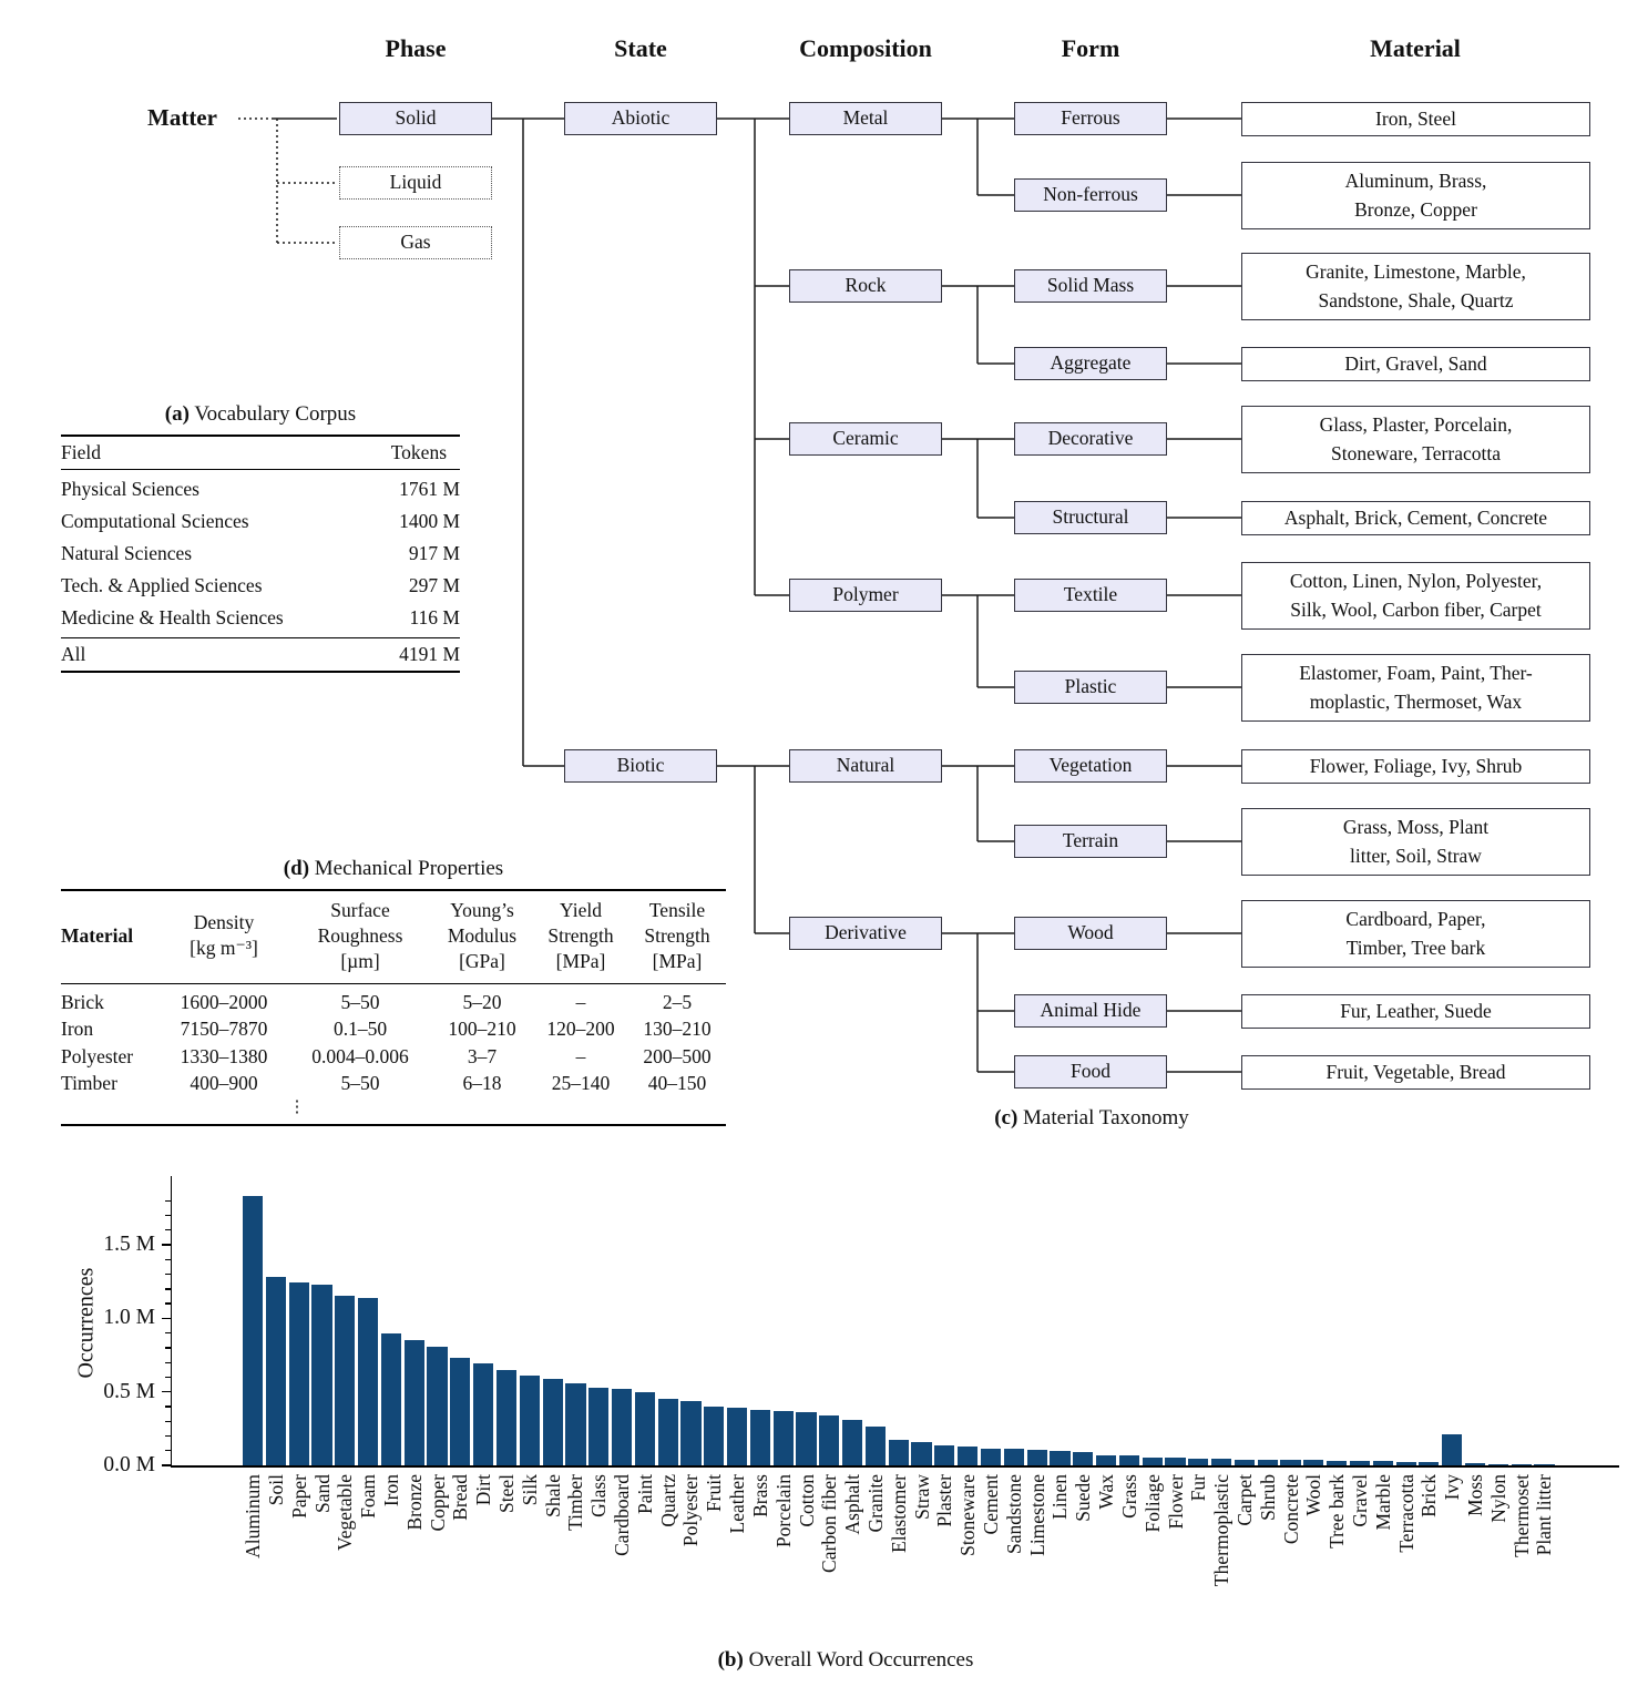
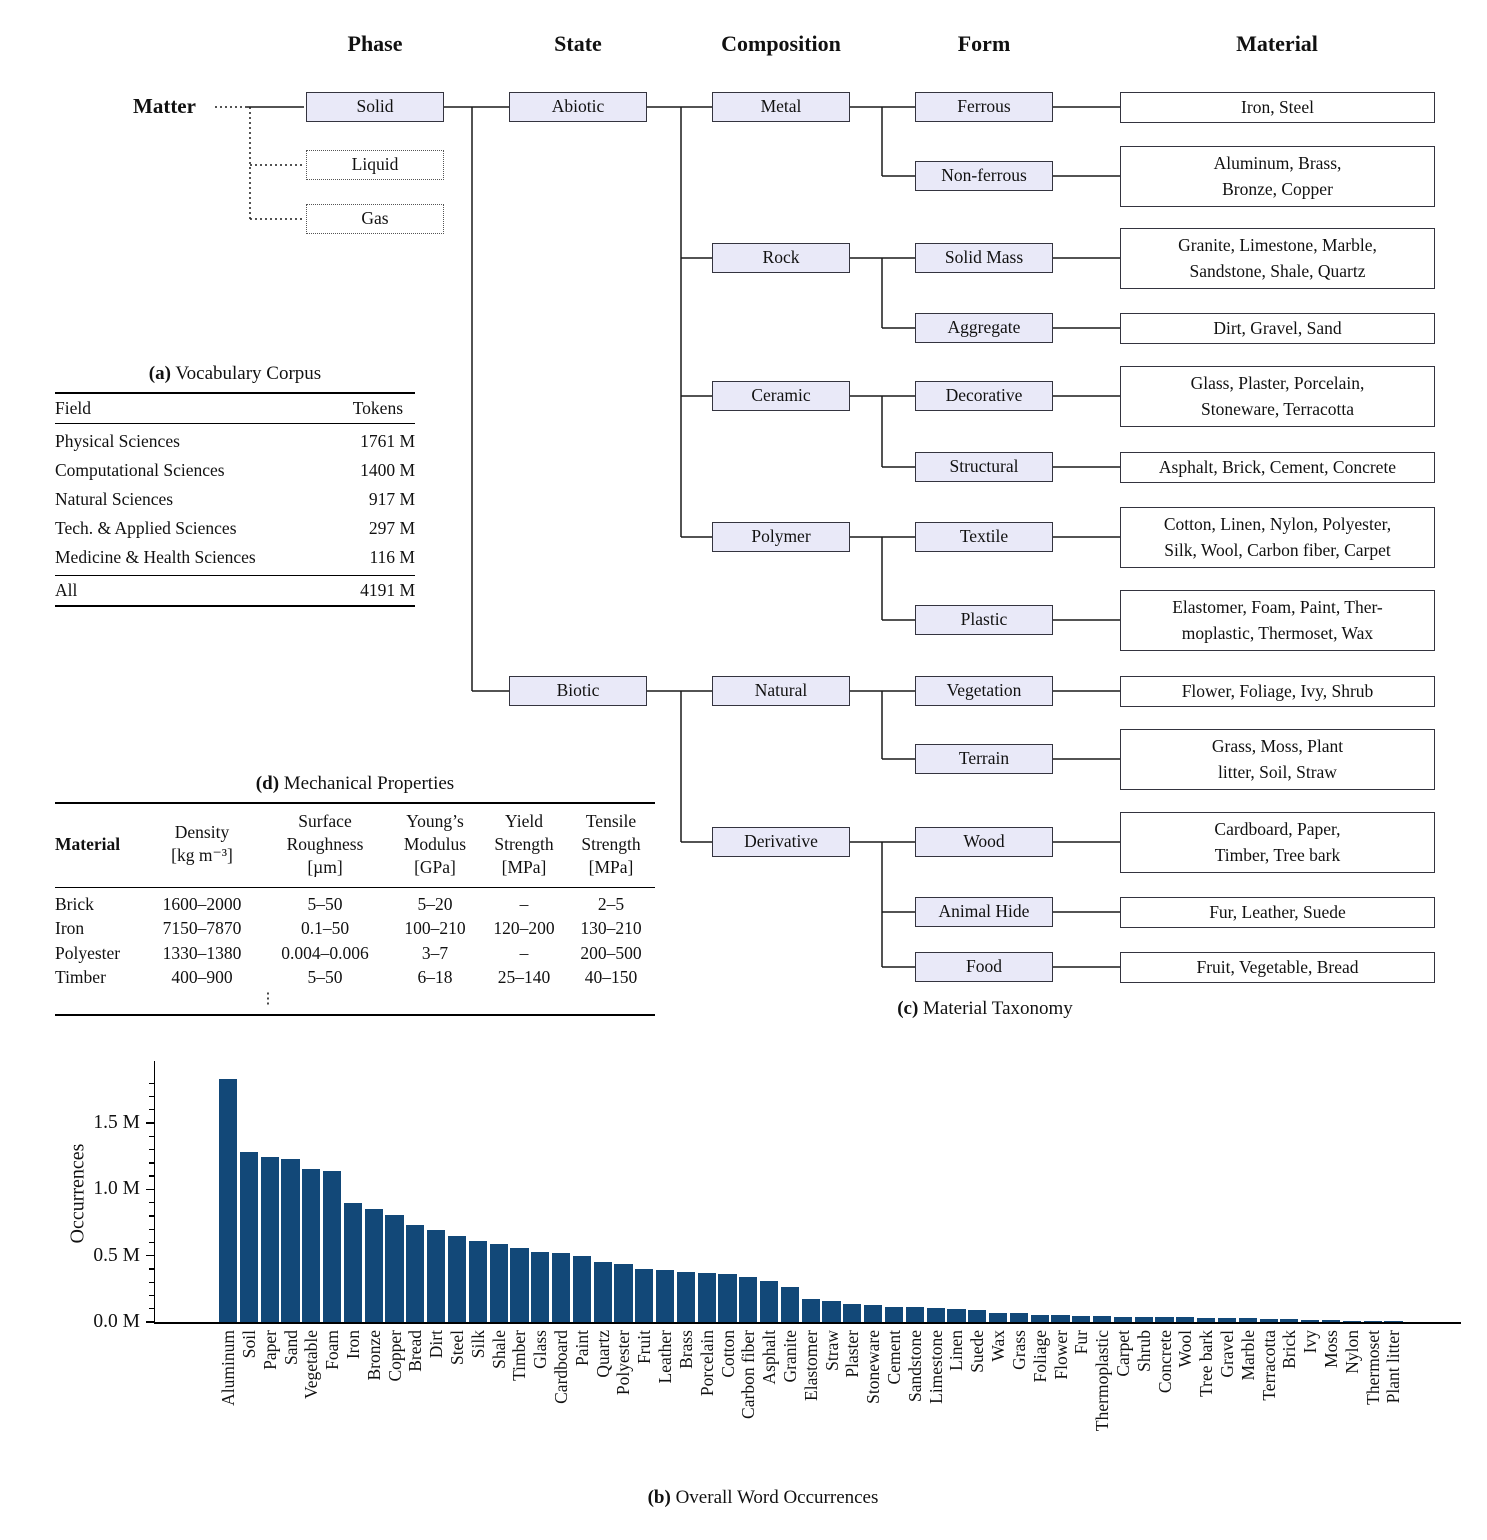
Ivy: 0.21M -> 0.02M
